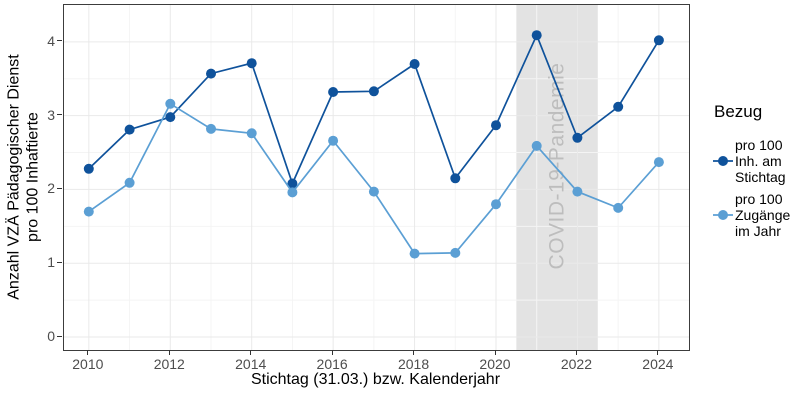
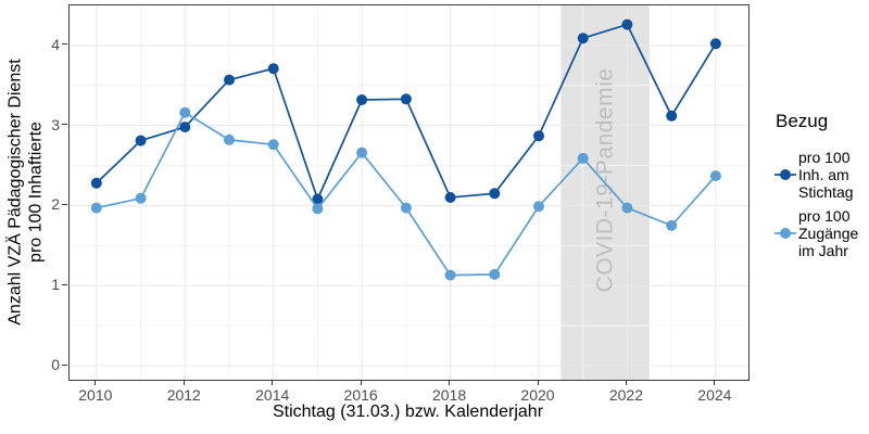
pro 100 Zugänge im Jahr/2010: 1.7 -> 2.0
pro 100 Inh. am Stichtag/2018: 3.7 -> 2.1
pro 100 Zugänge im Jahr/2020: 1.8 -> 2.0
pro 100 Inh. am Stichtag/2022: 2.7 -> 4.3
